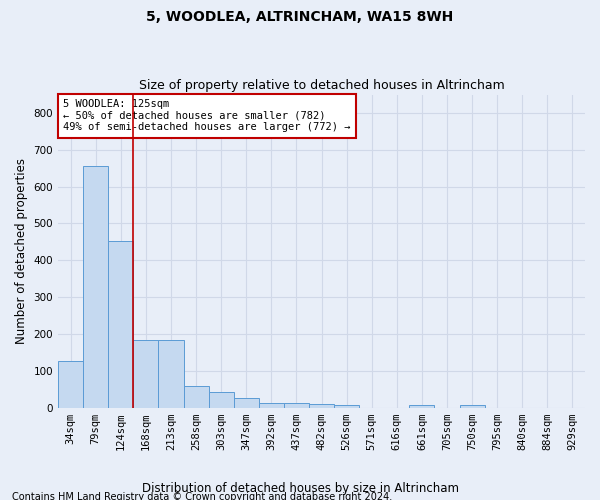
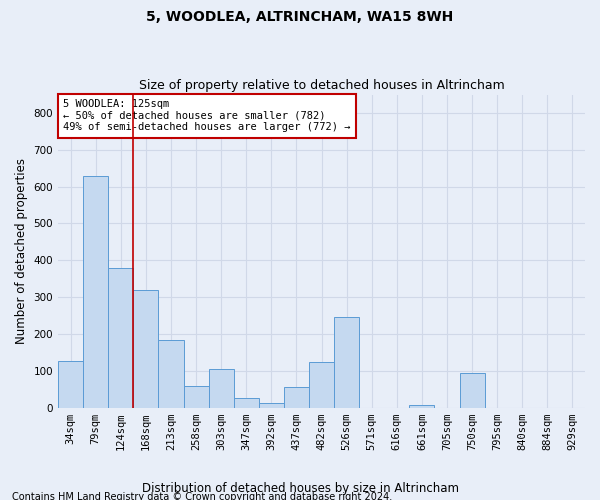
79sqm: 657 -> 630
124sqm: 453 -> 380
168sqm: 183 -> 320
303sqm: 42 -> 105
437sqm: 12 -> 55
482sqm: 10 -> 125
526sqm: 8 -> 245
750sqm: 8 -> 95
